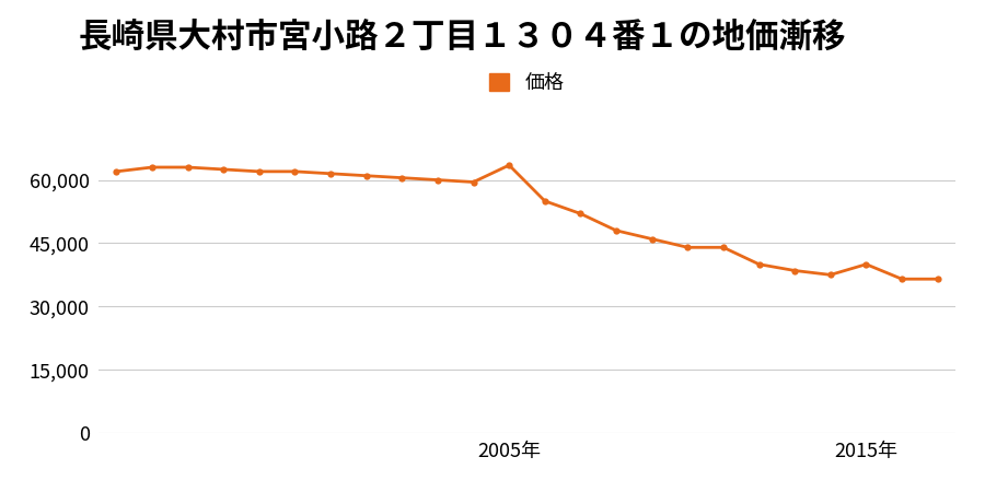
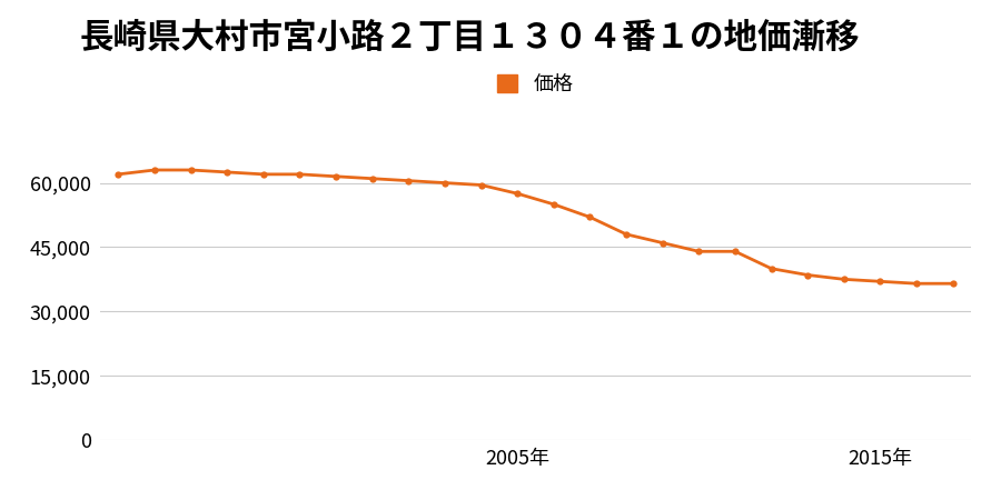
2005年: 63,500 -> 57,500
2015年: 40,000 -> 37,000
